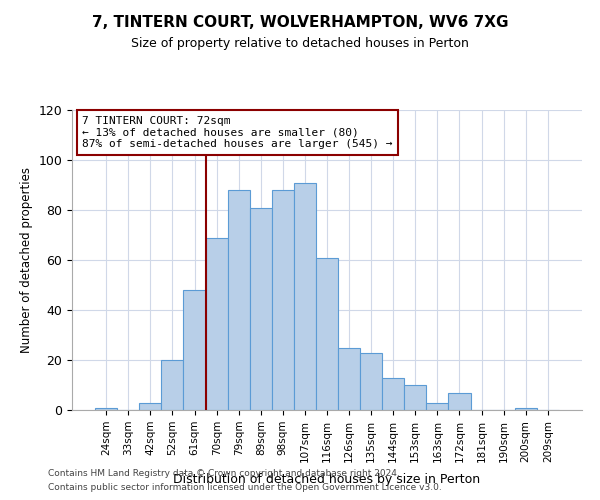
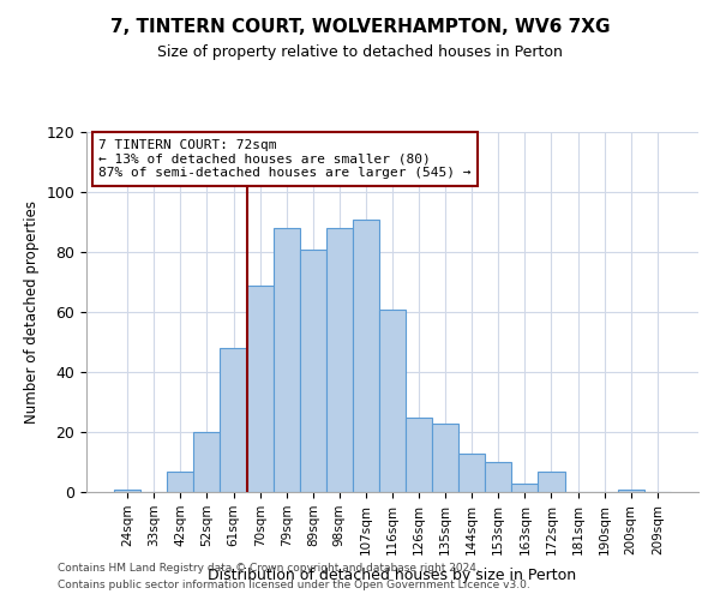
42sqm: 3 -> 7
